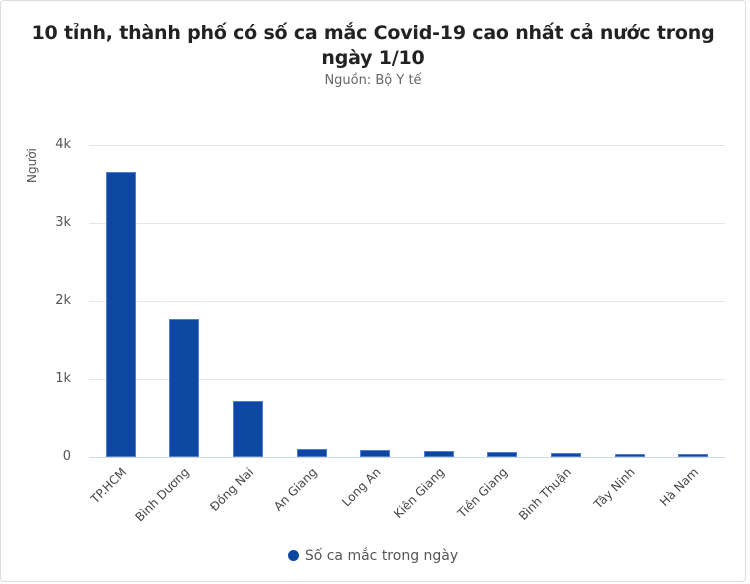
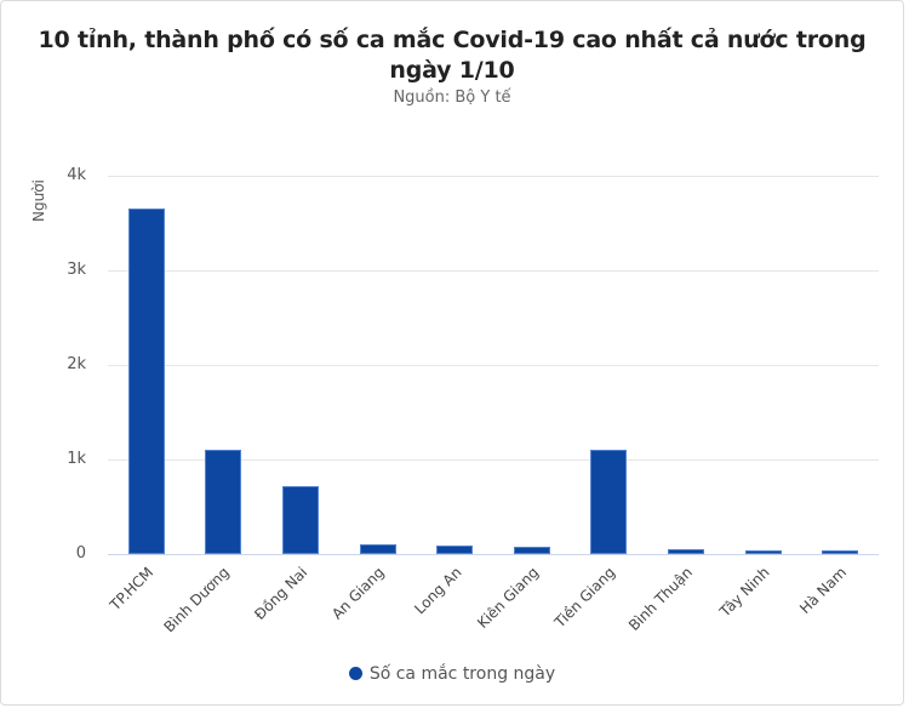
Bình Dương: 1.8k -> 1.1k
Tiền Giang: 0.1k -> 1.1k
